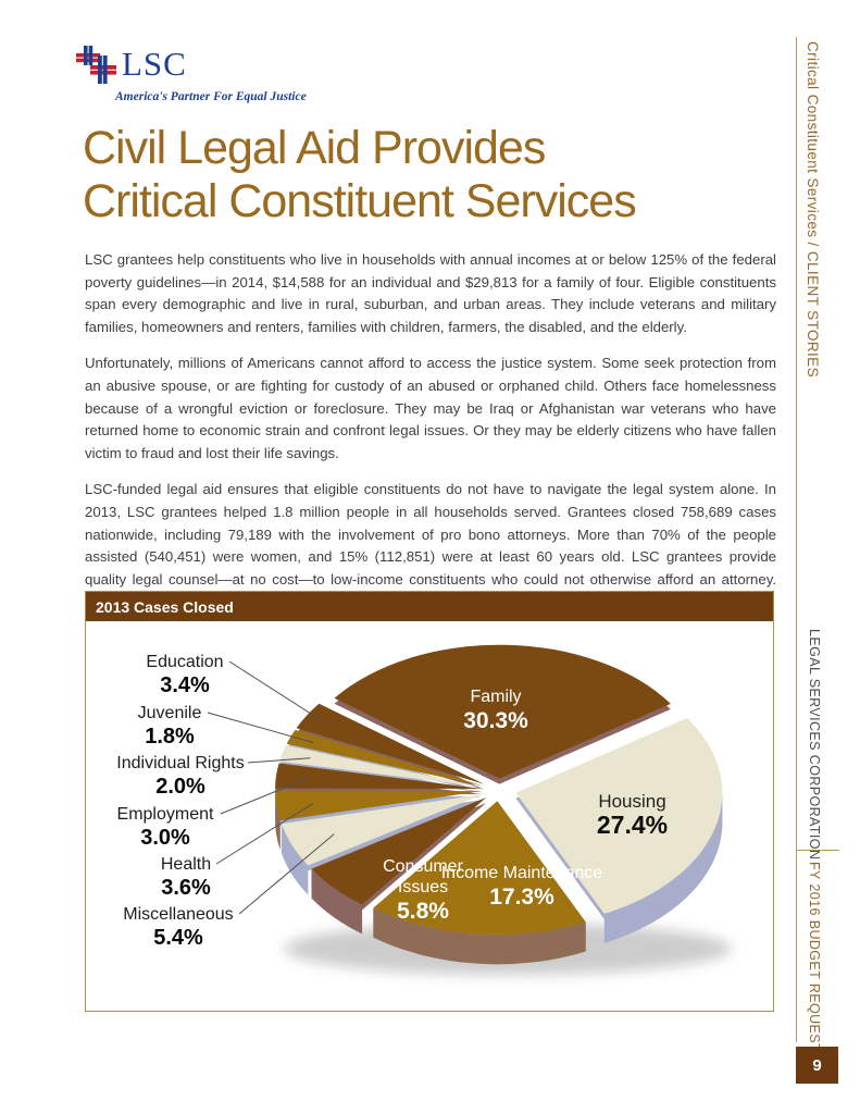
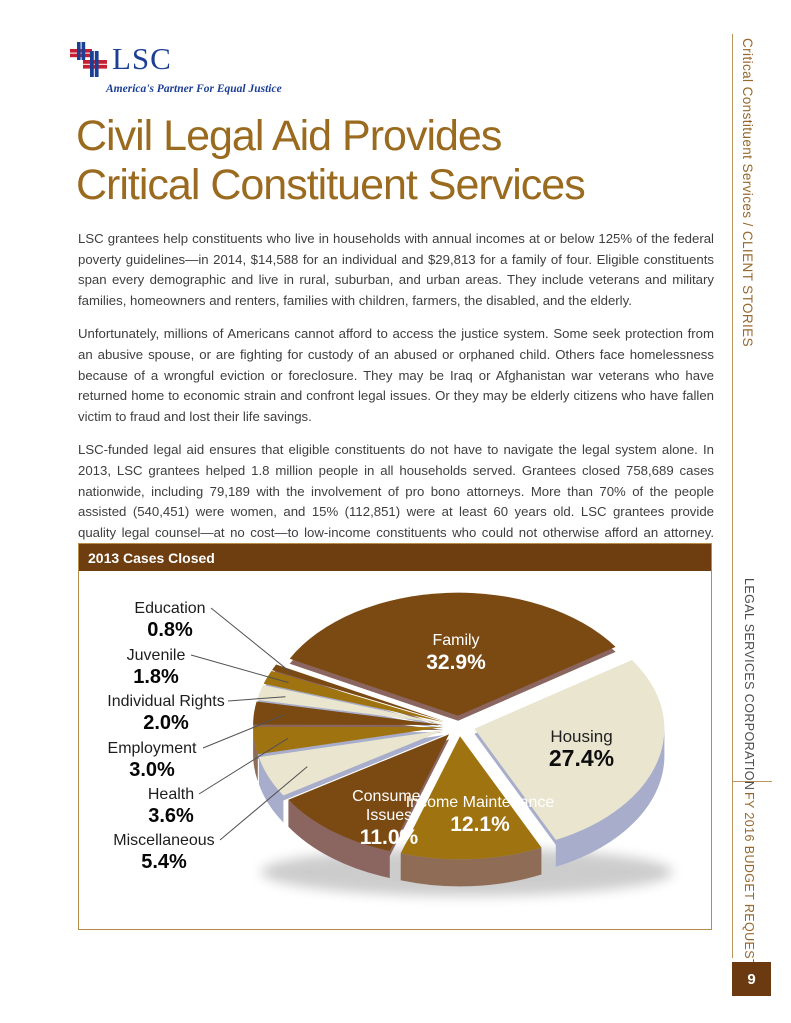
Family: 30.3% -> 32.9%
Education: 3.4% -> 0.8%
Consumer Issues: 5.8% -> 11.0%
Income Maintenance: 17.3% -> 12.1%
